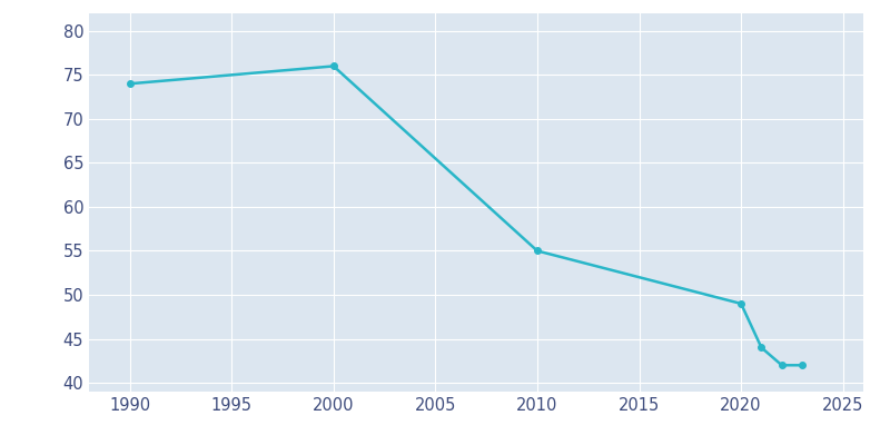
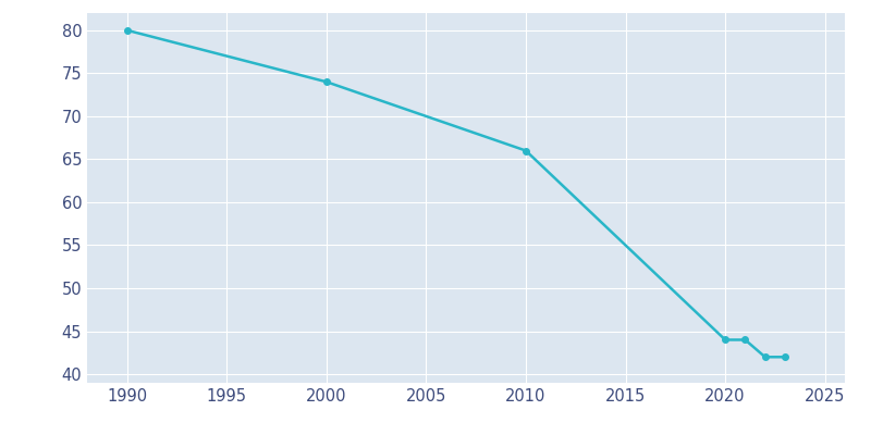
1990: 74 -> 80
2000: 76 -> 74
2010: 55 -> 66
2020: 49 -> 44
